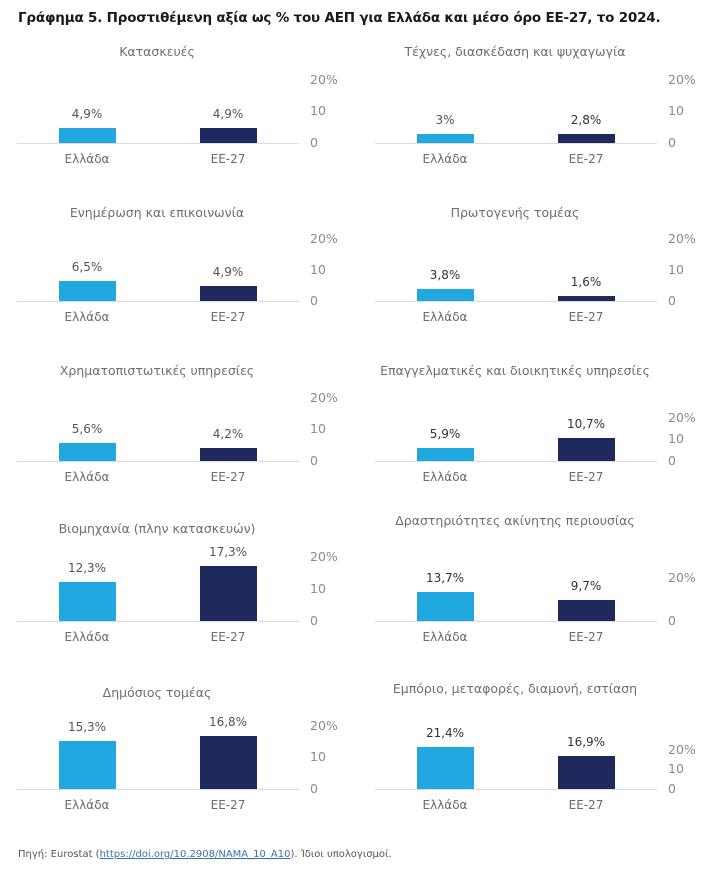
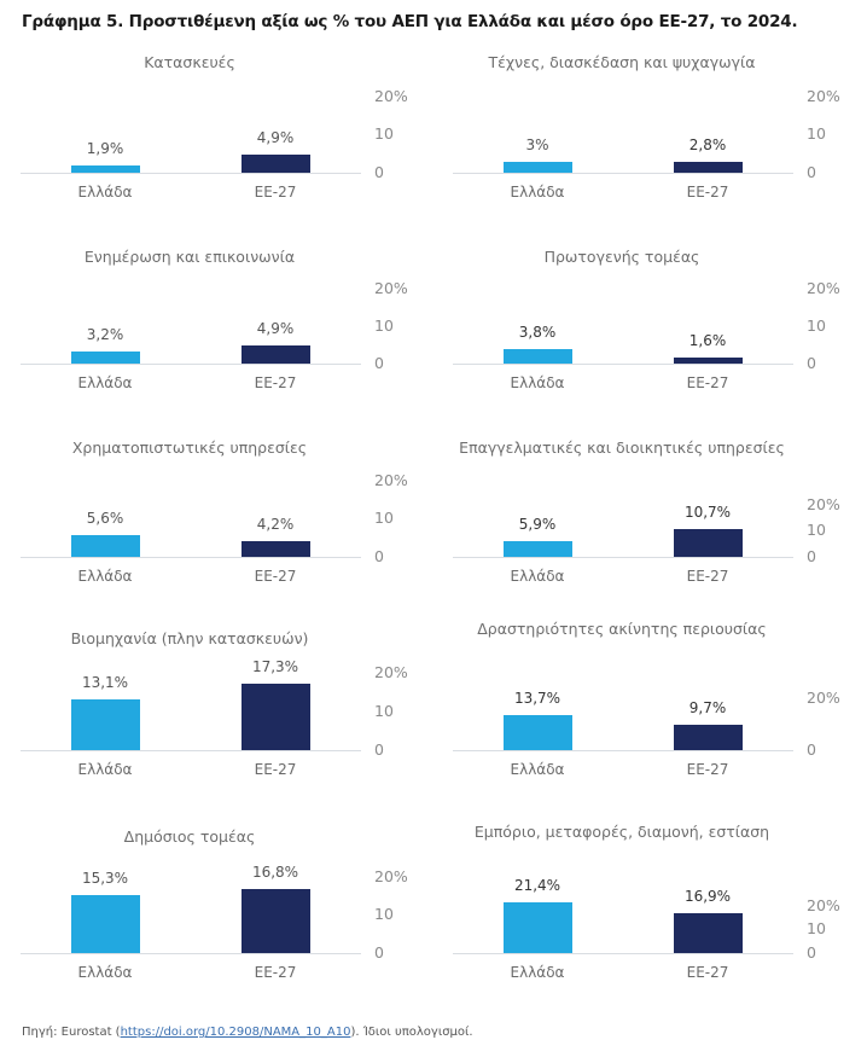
Κατασκευές/Ελλάδα: 4,9% -> 1,9%
Ενημέρωση και επικοινωνία/Ελλάδα: 6,5% -> 3,2%
Βιομηχανία (πλην κατασκευών)/Ελλάδα: 12,3% -> 13,1%
